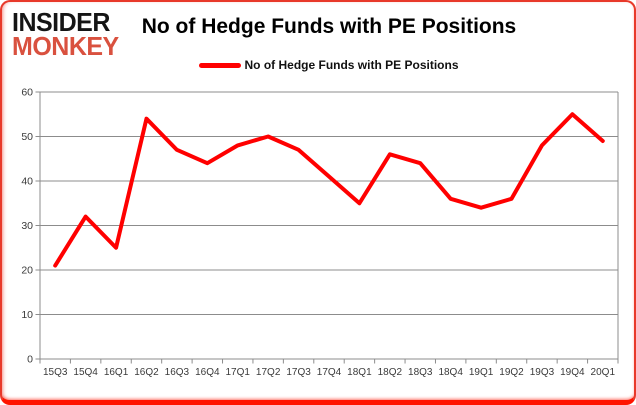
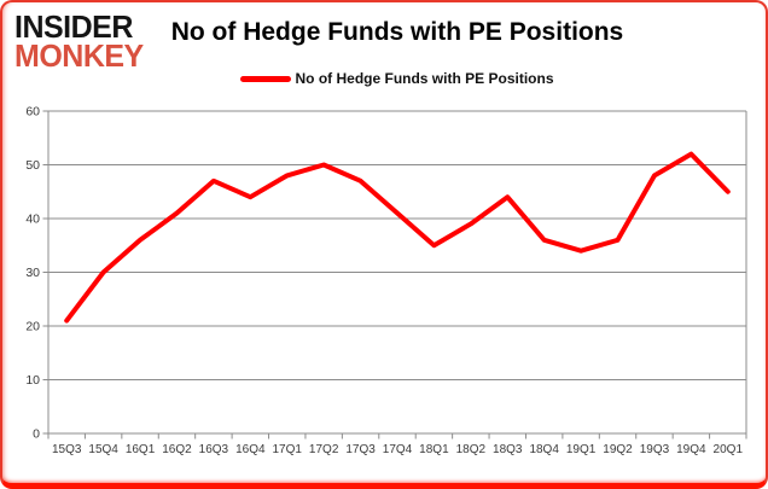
15Q4: 32 -> 30
16Q1: 25 -> 36
16Q2: 54 -> 41
18Q2: 46 -> 39
19Q4: 55 -> 52
20Q1: 49 -> 45
